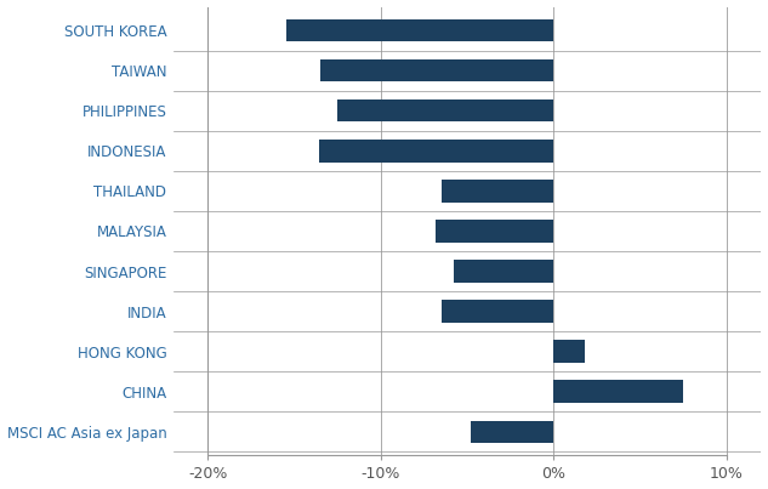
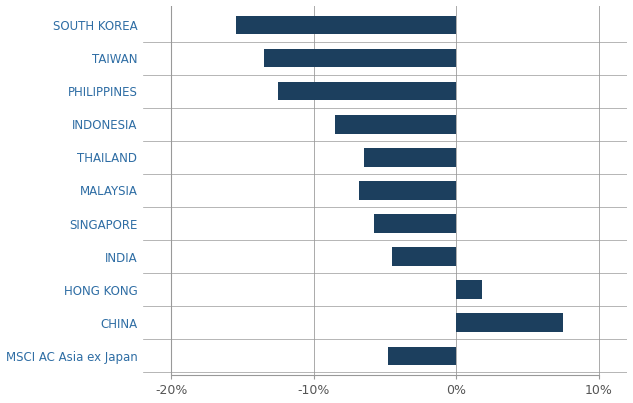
INDONESIA: -13.6% -> -8.5%
INDIA: -6.5% -> -4.5%
